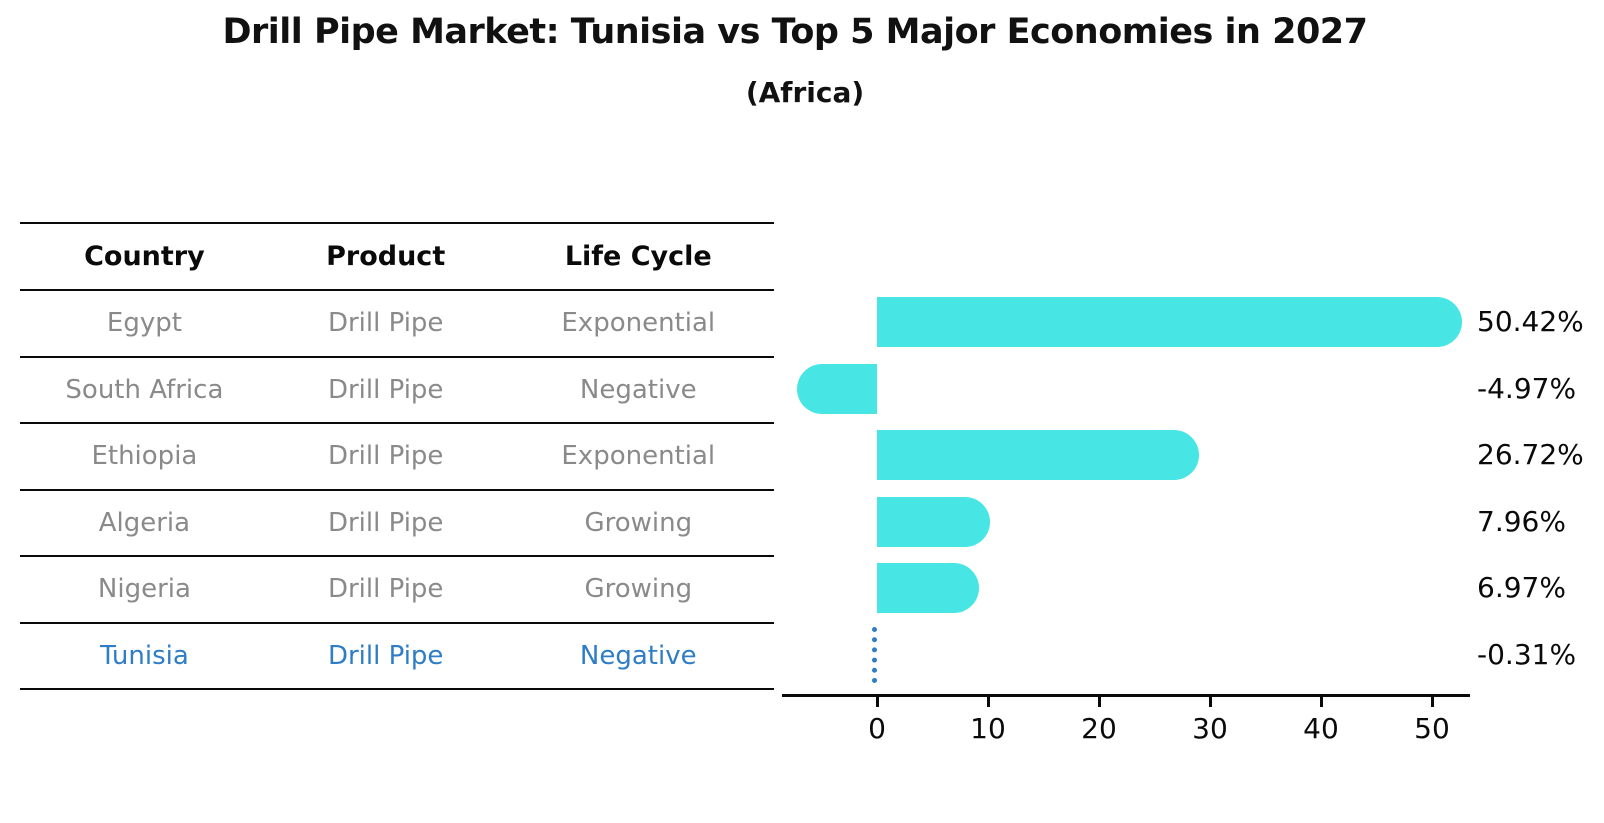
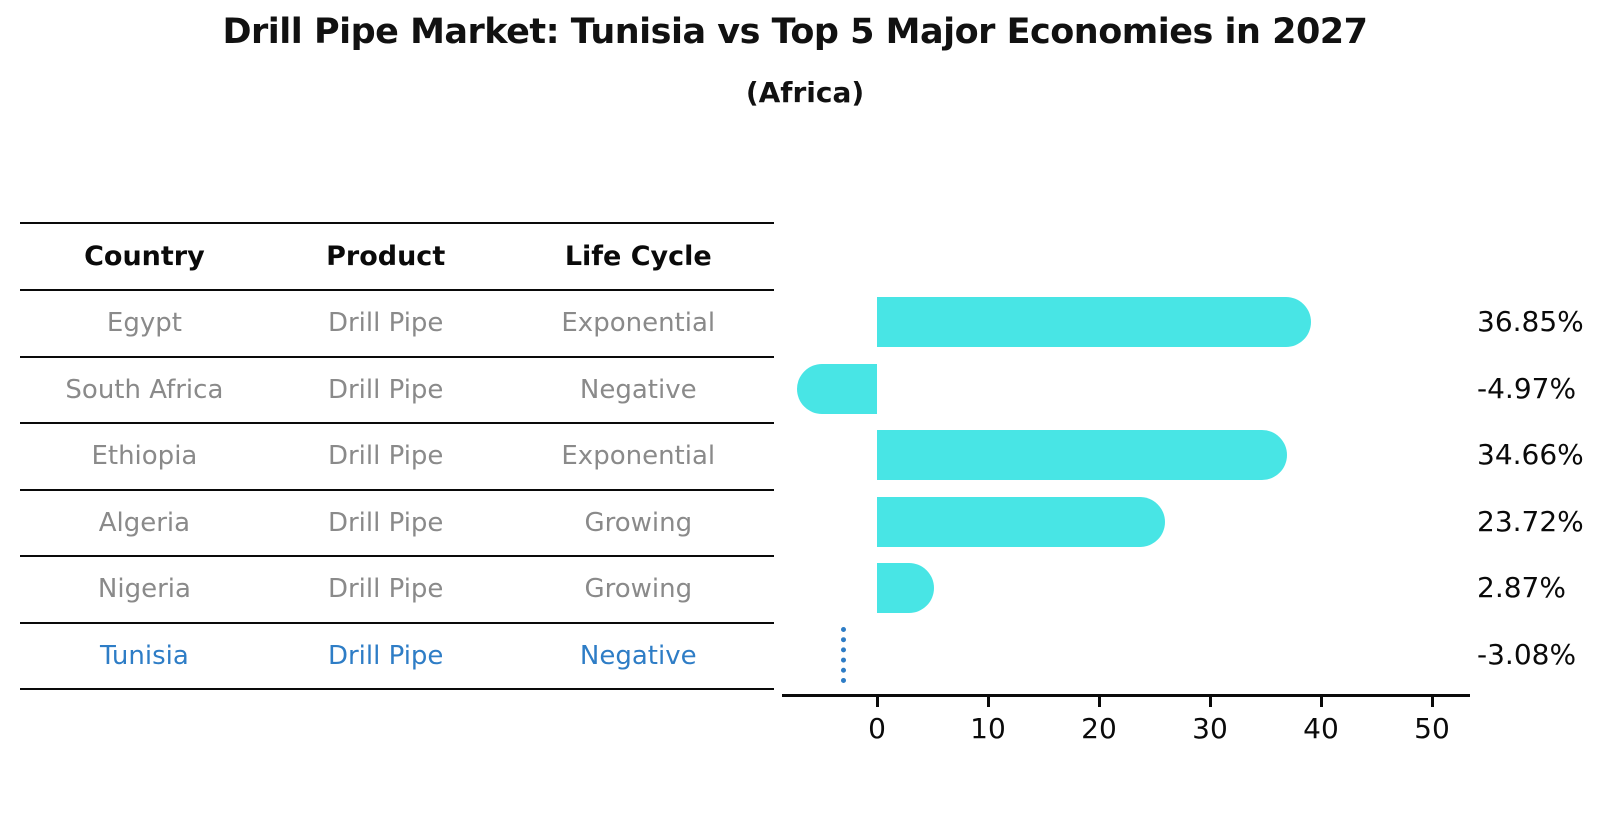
Egypt: 50.42% -> 36.85%
Ethiopia: 26.72% -> 34.66%
Algeria: 7.96% -> 23.72%
Nigeria: 6.97% -> 2.87%
Tunisia: -0.31% -> -3.08%
